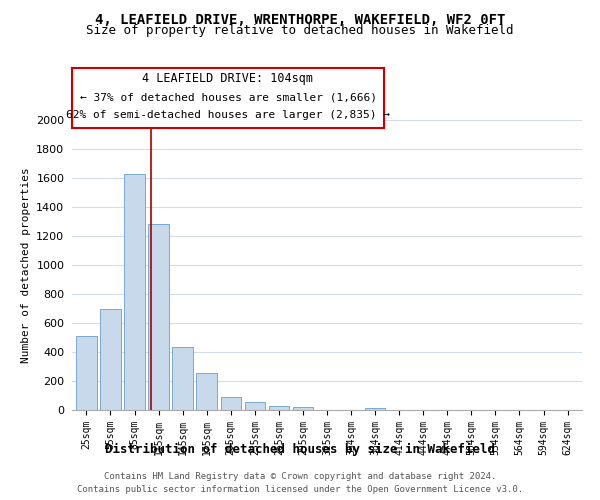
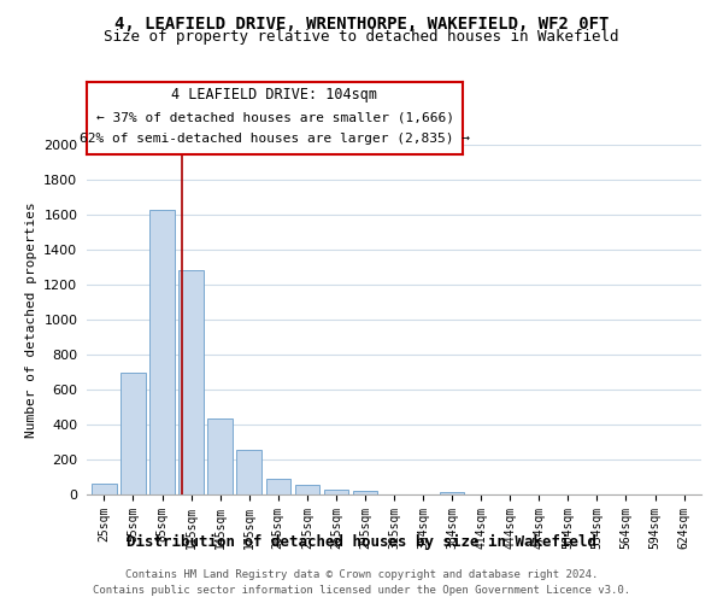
25sqm: 510 -> 60
